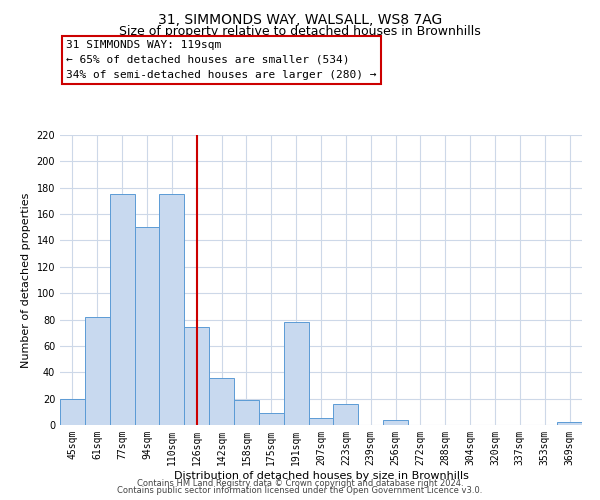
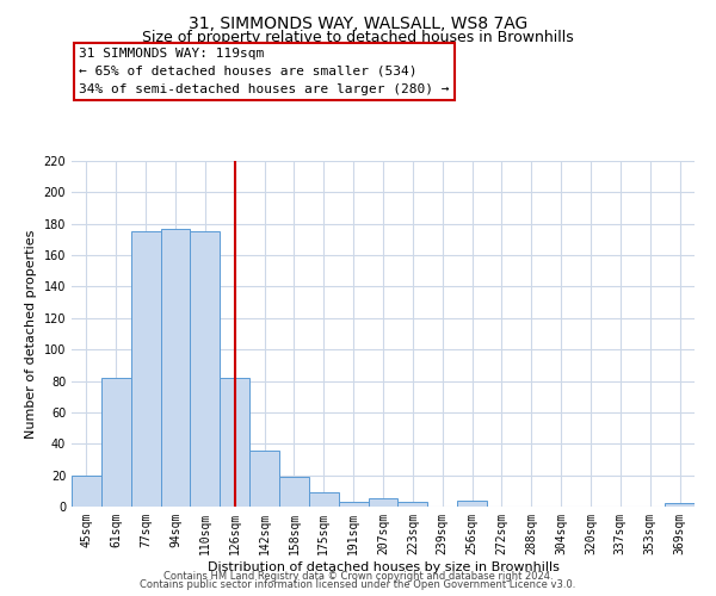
94sqm: 150 -> 177
126sqm: 74 -> 82
191sqm: 78 -> 3
223sqm: 16 -> 3
